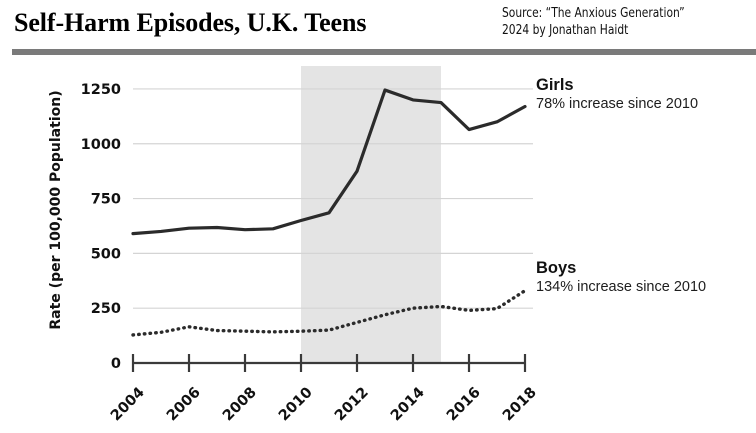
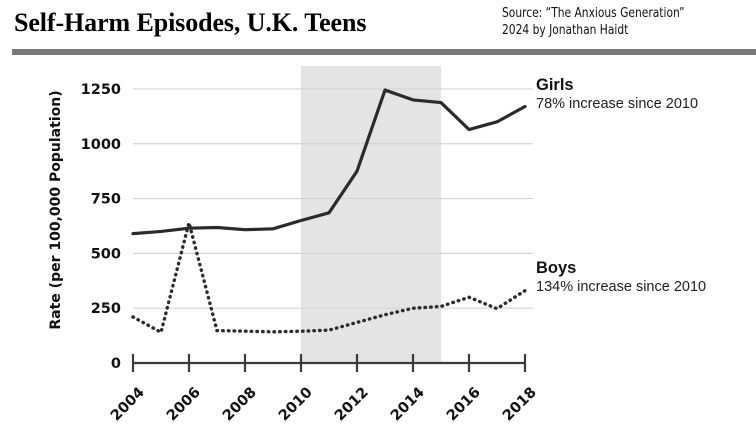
Boys/2004: 130 -> 210
Boys/2006: 160 -> 640
Boys/2016: 240 -> 300
